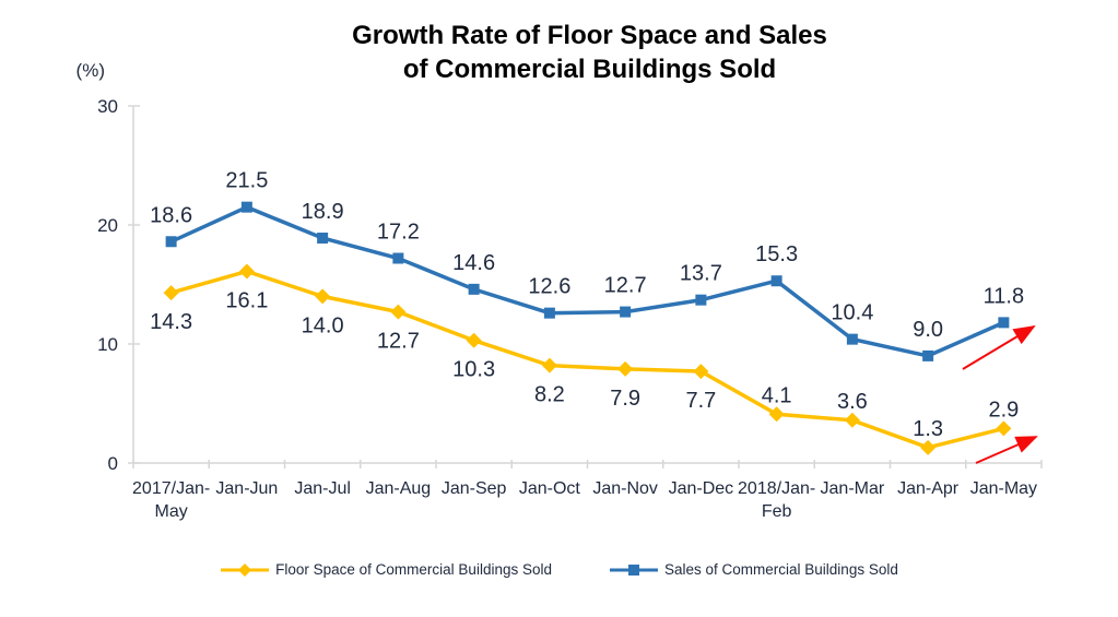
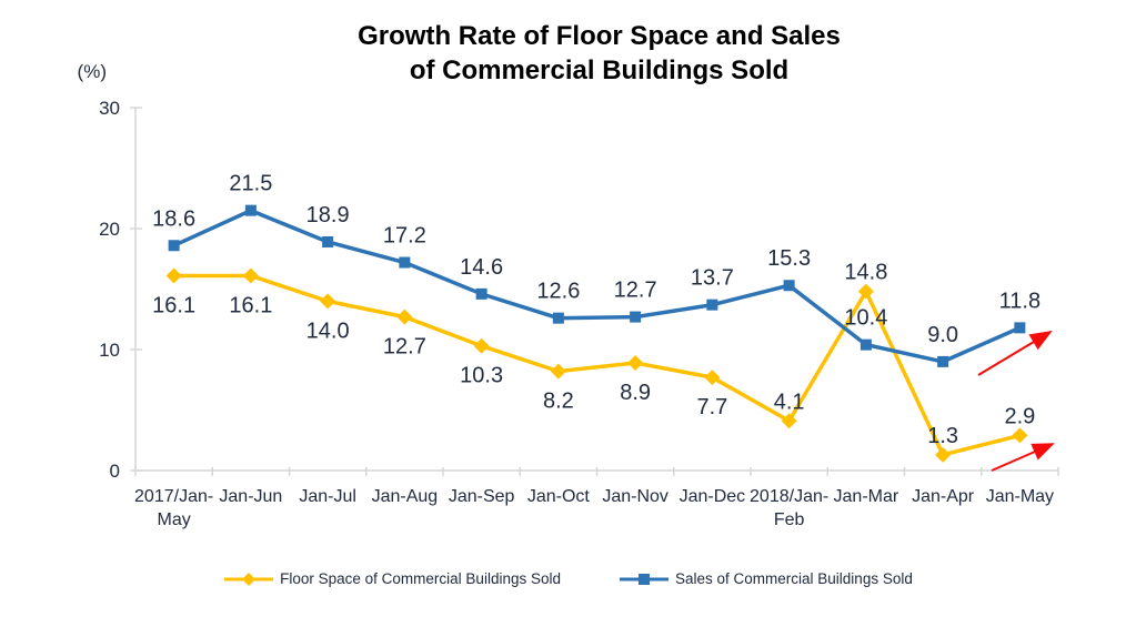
Floor Space of Commercial Buildings Sold/2017/Jan- May: 14.3 -> 16.1
Floor Space of Commercial Buildings Sold/Jan-Nov: 7.9 -> 8.9
Floor Space of Commercial Buildings Sold/Jan-Mar: 3.6 -> 14.8
